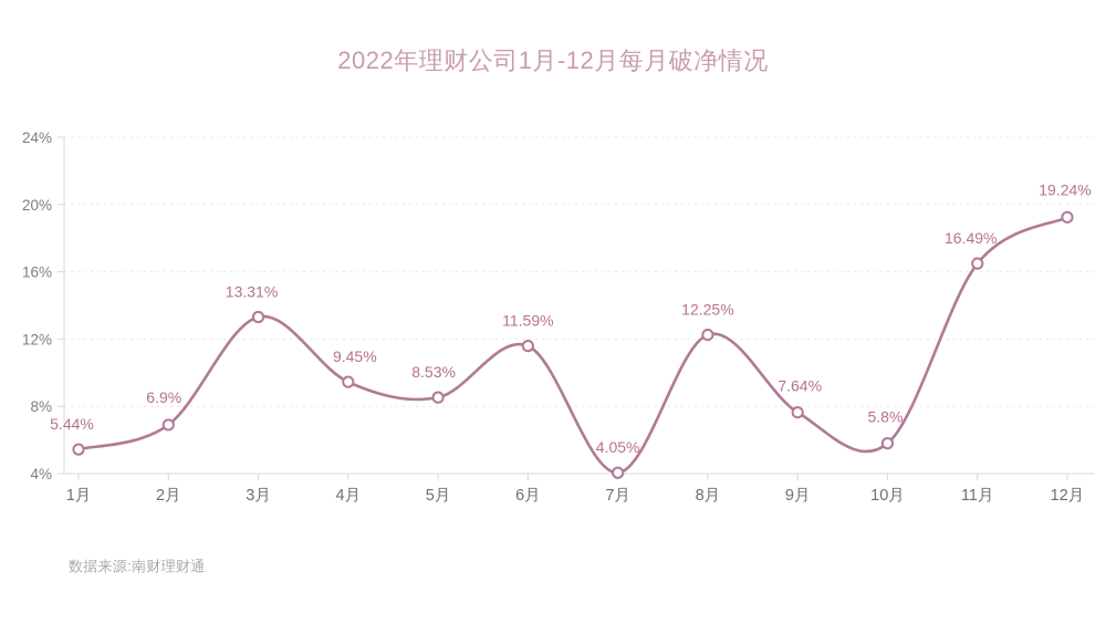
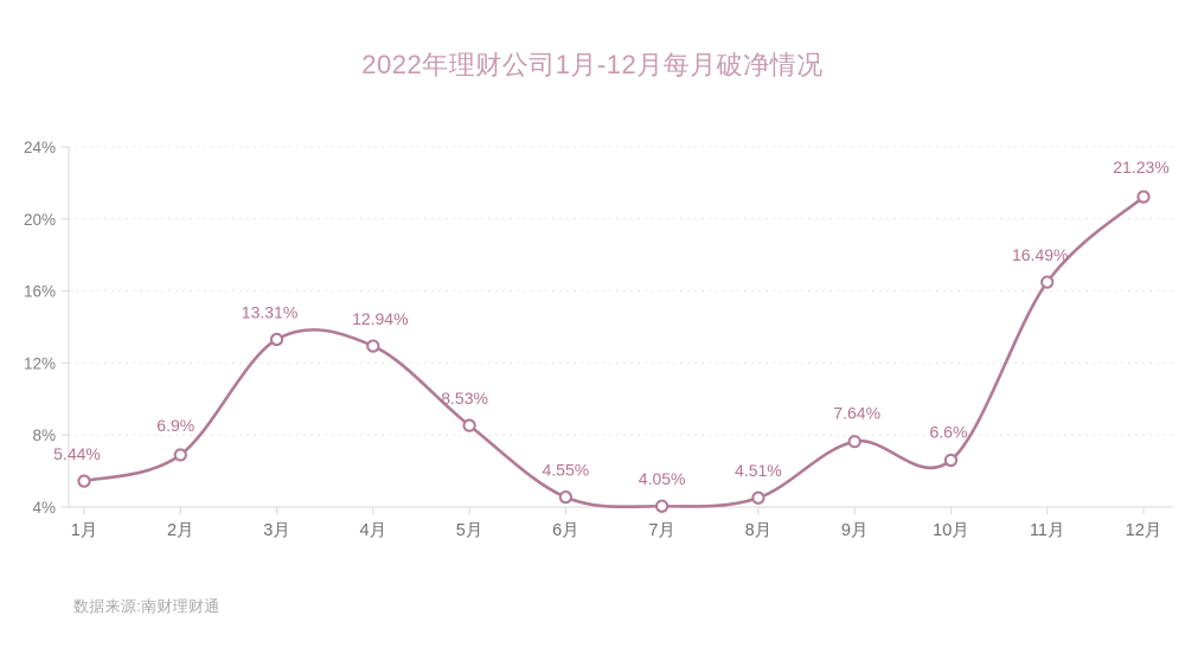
4月: 9.45% -> 12.94%
6月: 11.59% -> 4.55%
8月: 12.25% -> 4.51%
10月: 5.8% -> 6.6%
12月: 19.24% -> 21.23%
